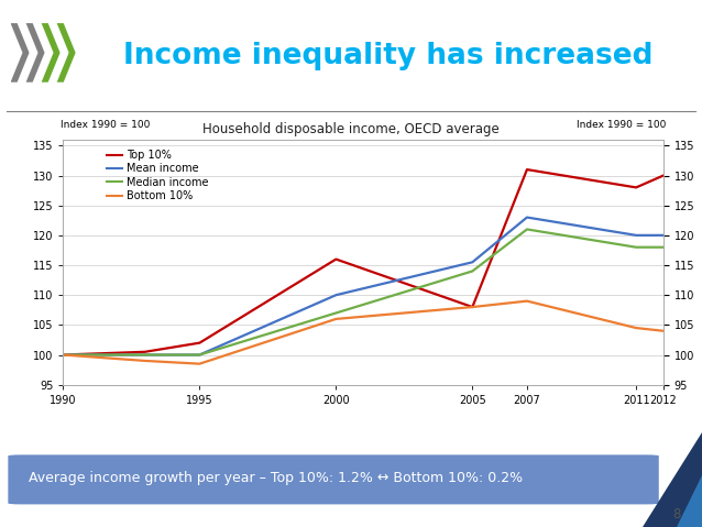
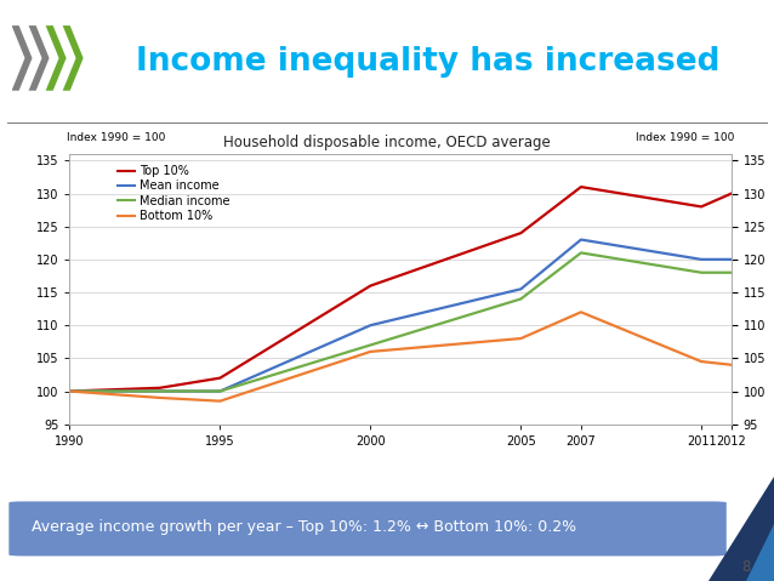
Top 10%/2005: 108.0 -> 124.0
Bottom 10%/2007: 109.0 -> 112.0
